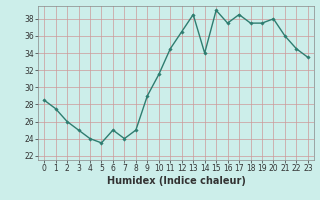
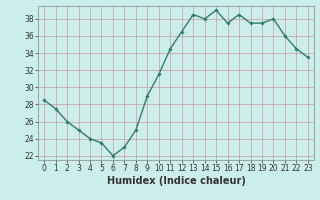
6: 25.0 -> 22.0
7: 24.0 -> 23.0
14: 34.0 -> 38.0
